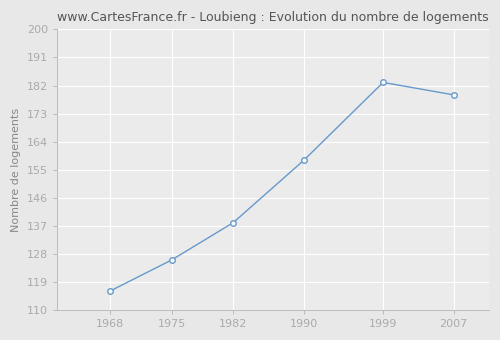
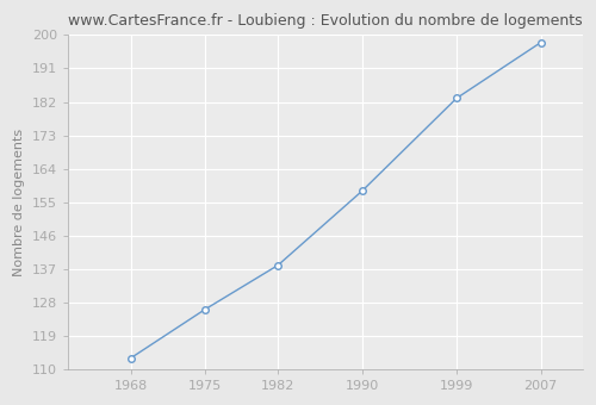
1968: 116 -> 113
2007: 179 -> 198
